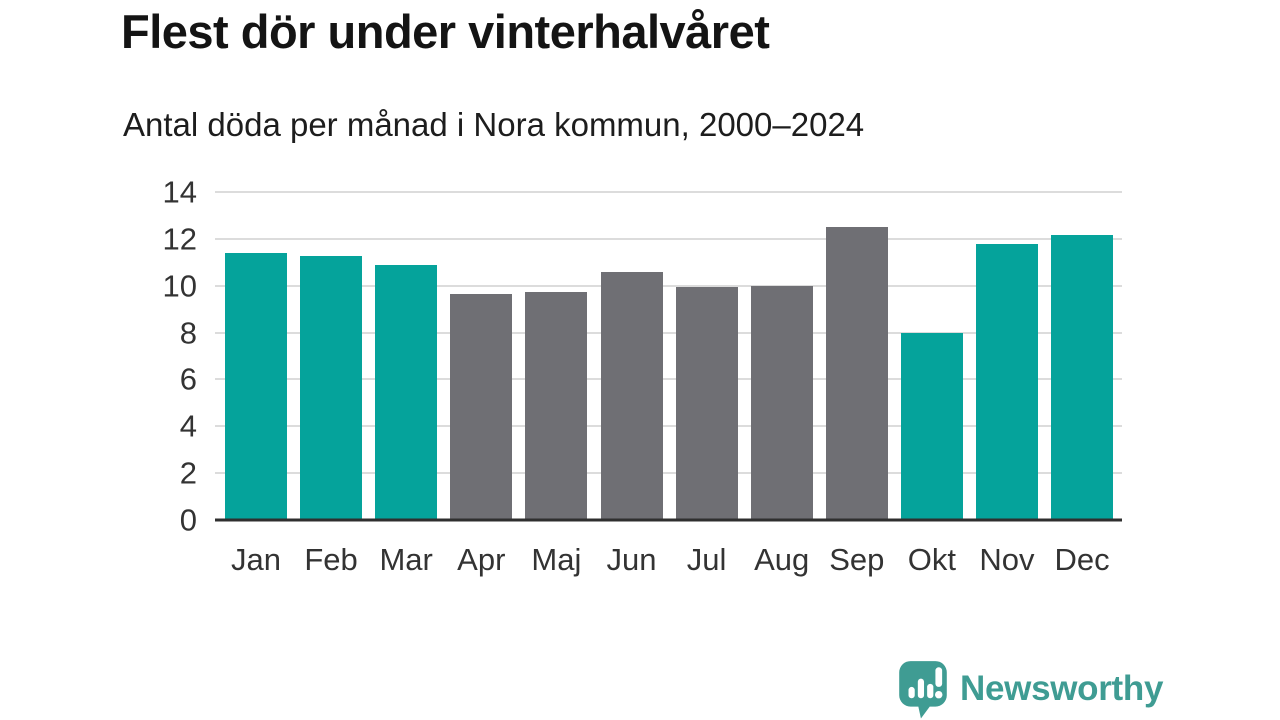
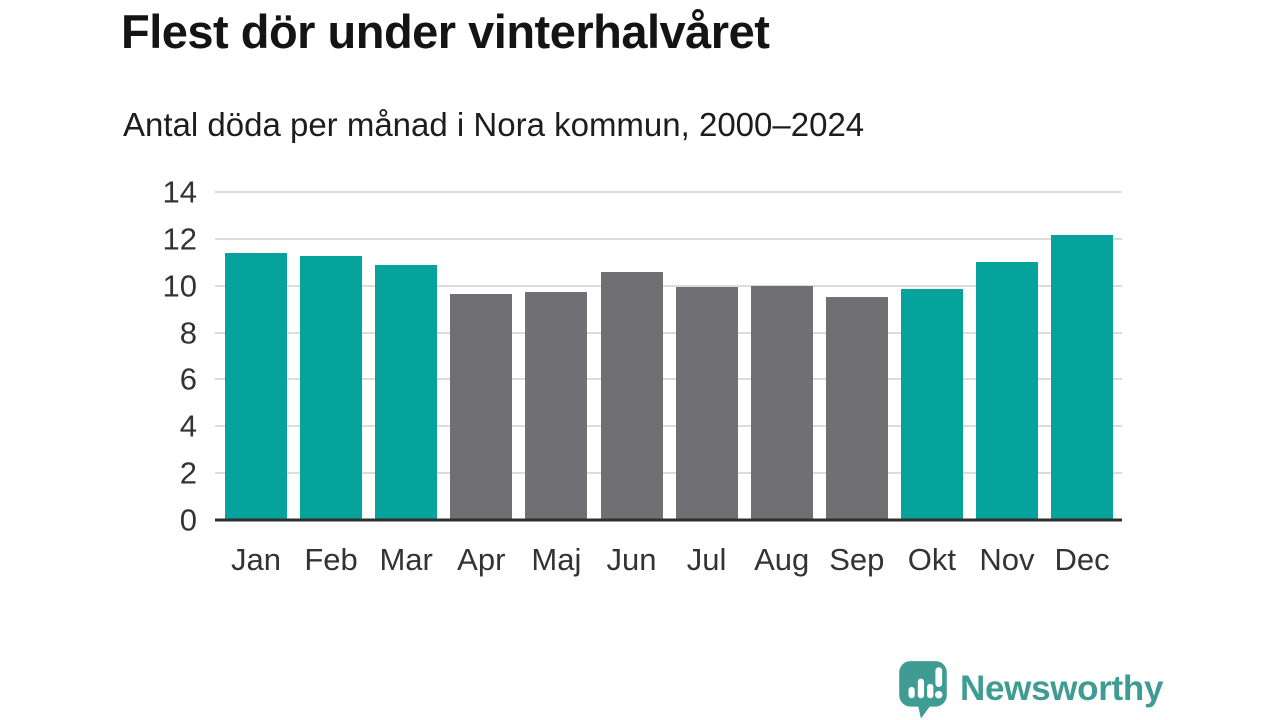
Sep: 12.5 -> 9.5
Okt: 8.0 -> 9.8
Nov: 11.8 -> 11.0
